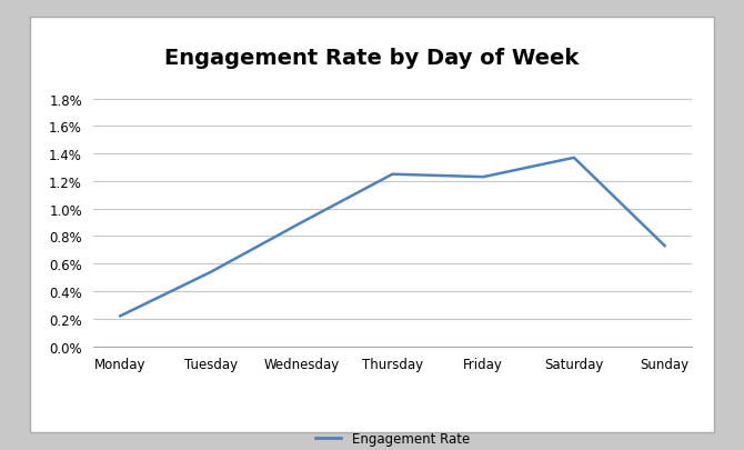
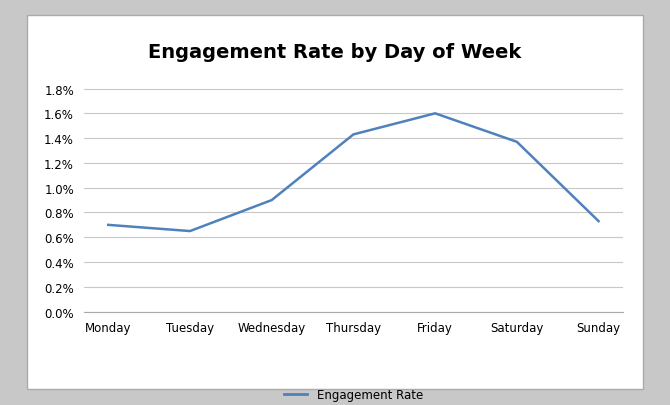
Monday: 0.22% -> 0.70%
Tuesday: 0.54% -> 0.65%
Thursday: 1.25% -> 1.43%
Friday: 1.23% -> 1.60%
